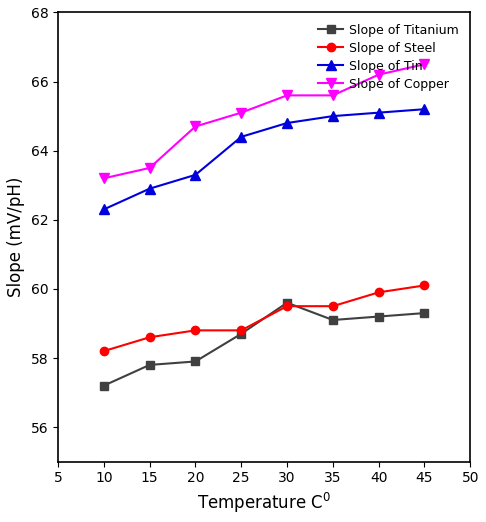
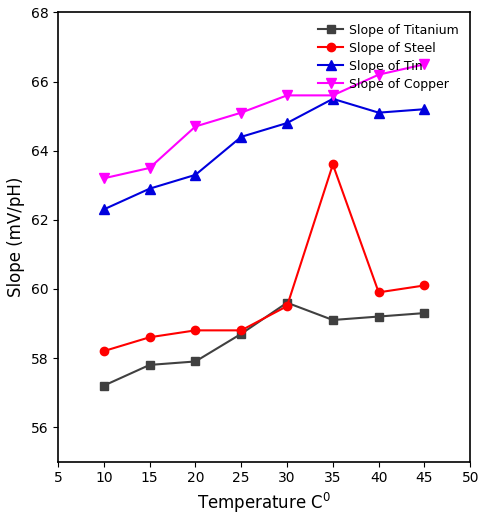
Slope of Steel/35: 59.5 -> 63.6
Slope of Tin/35: 65.0 -> 65.5
